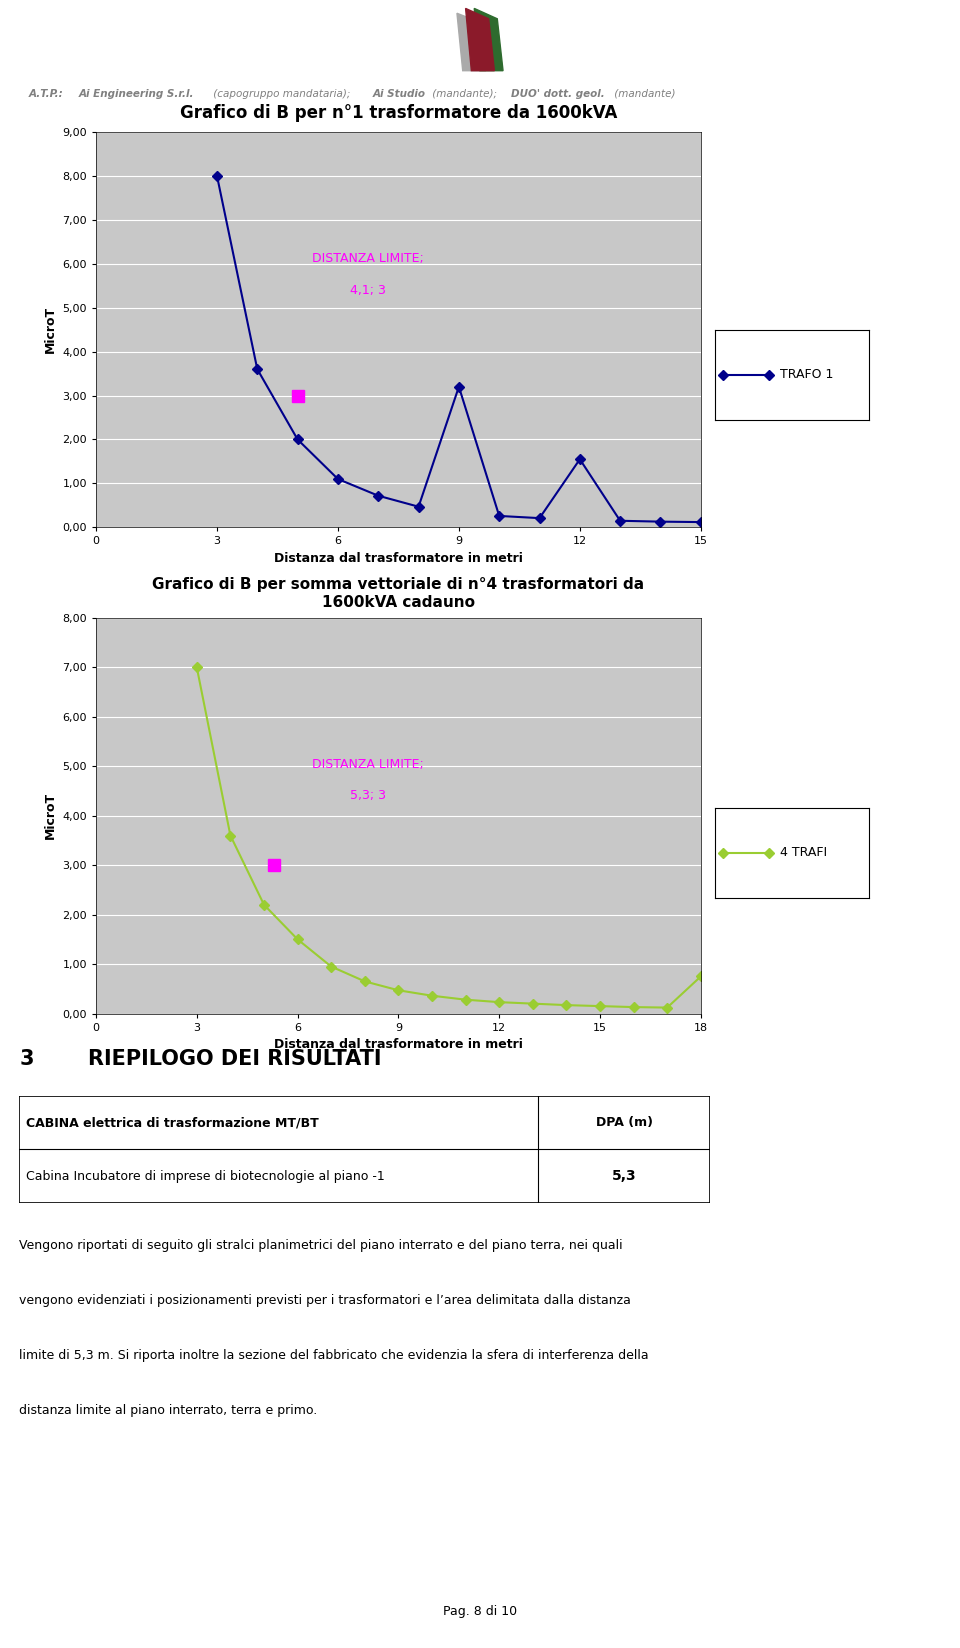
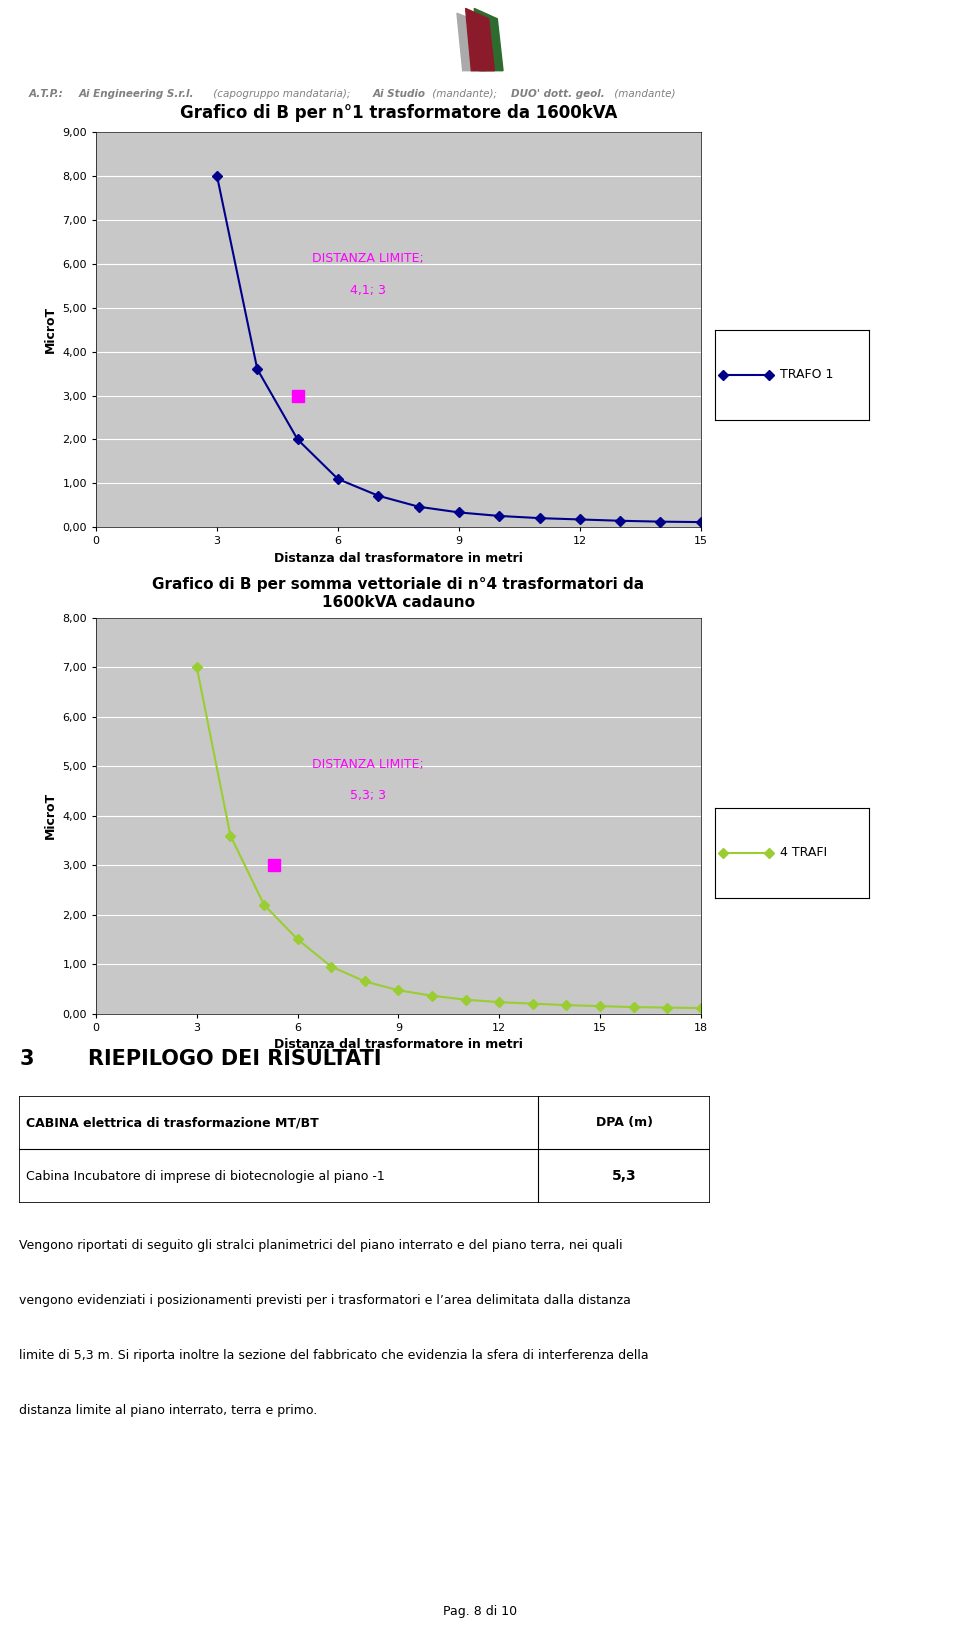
Grafico di B per n°1 trasformatore da 1600kVA/9: 3,20 -> 0,34
Grafico di B per n°1 trasformatore da 1600kVA/12: 1,55 -> 0,18
18: 0,75 -> 0,11
